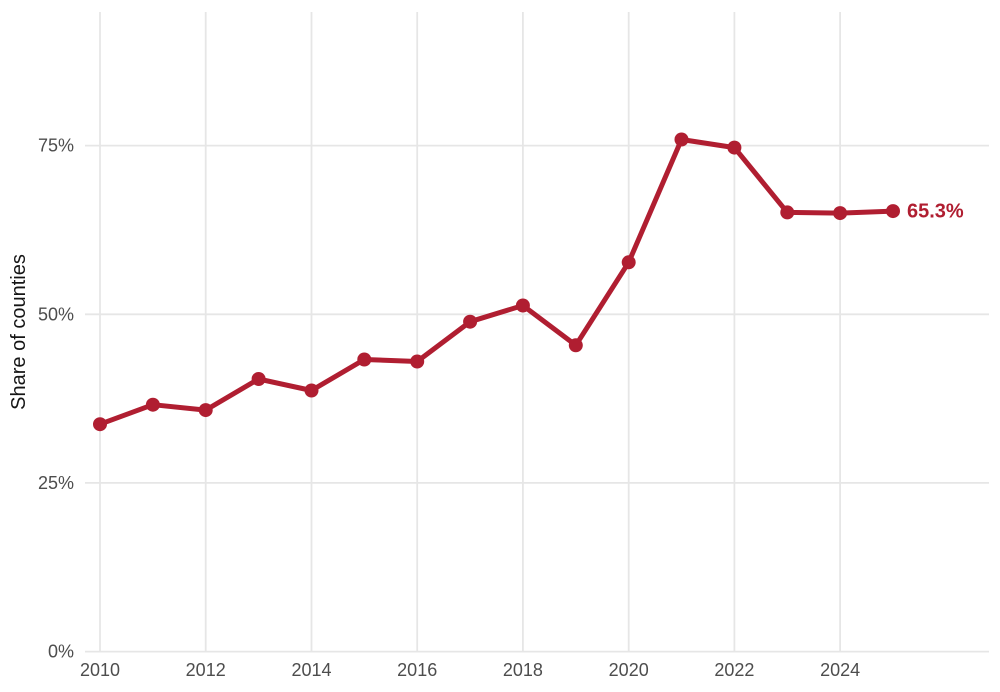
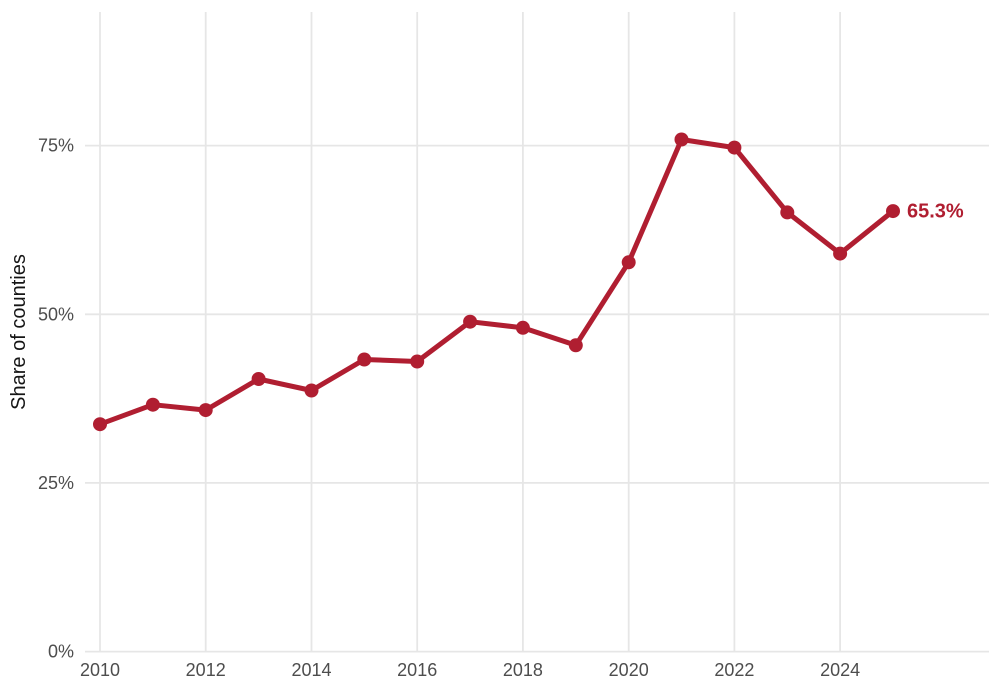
2018: 51% -> 48%
2024: 65% -> 59%
